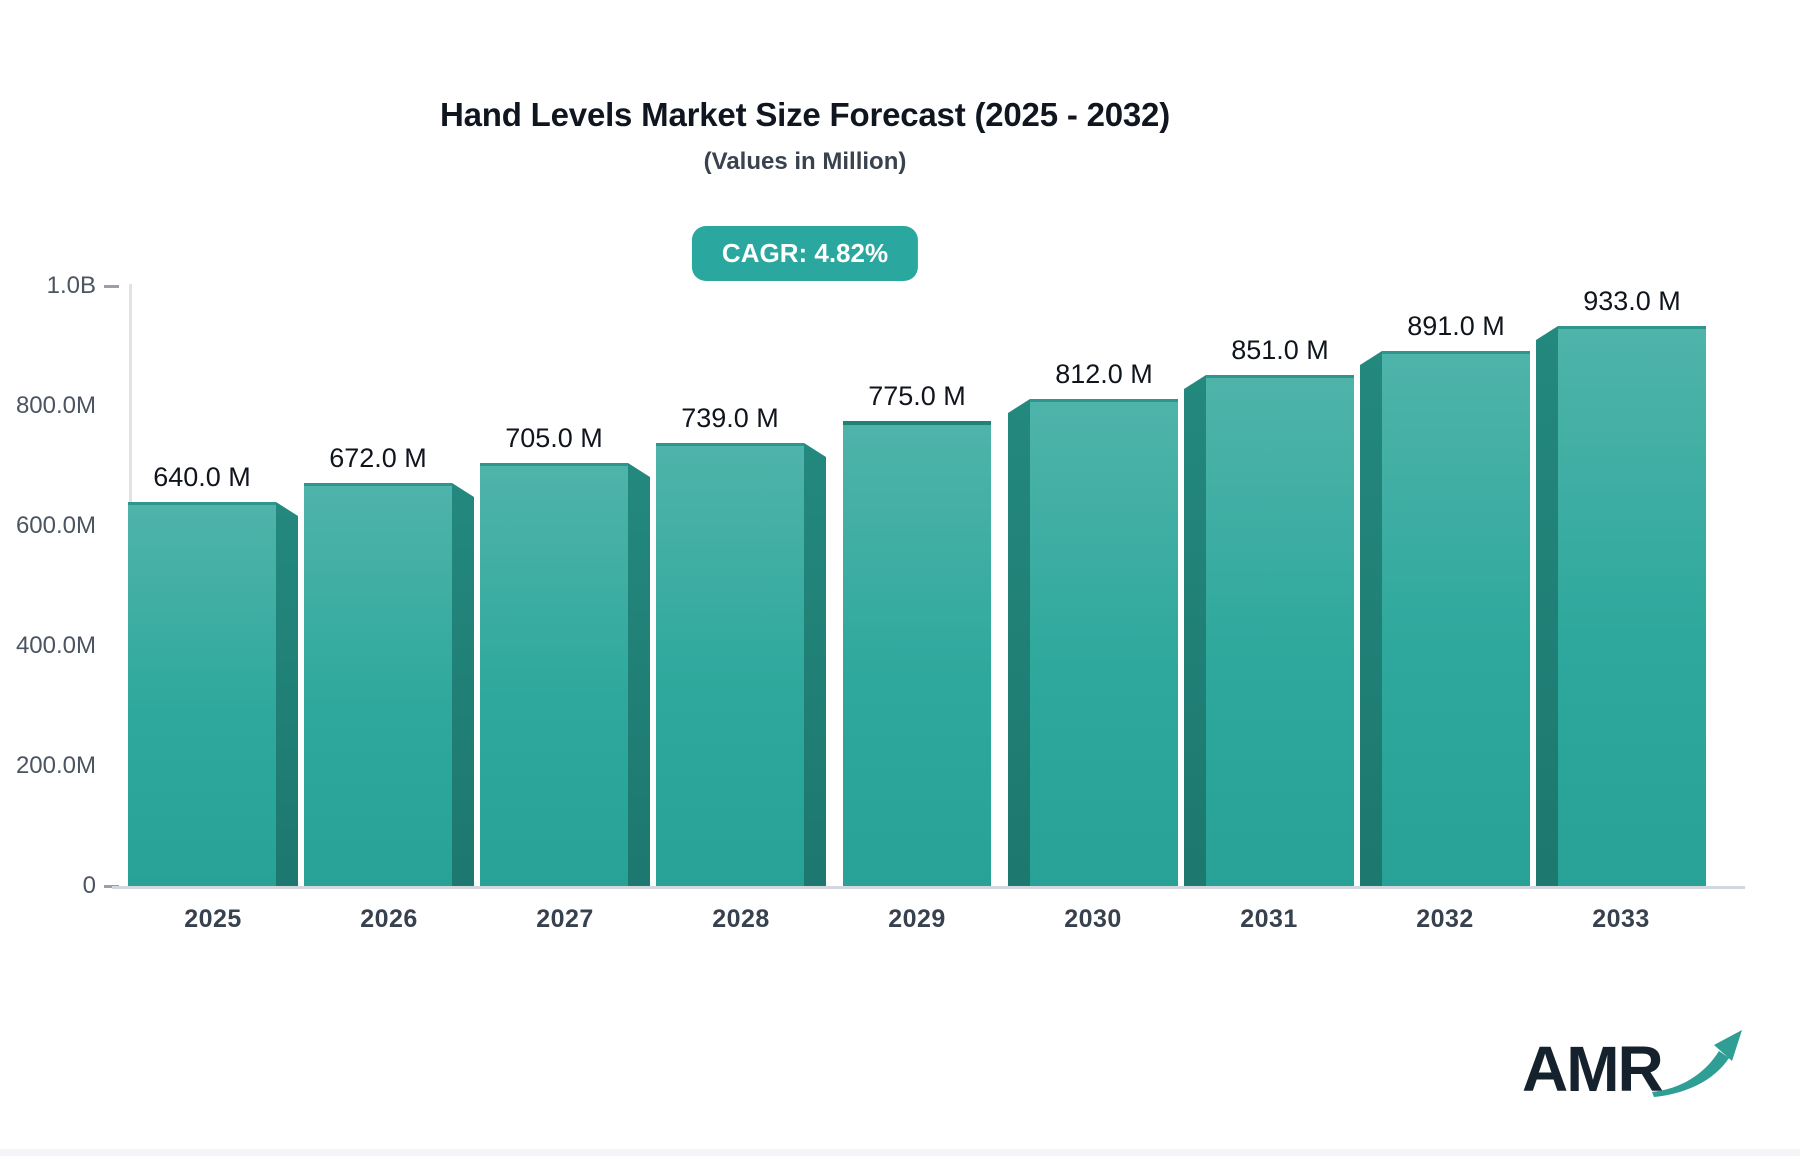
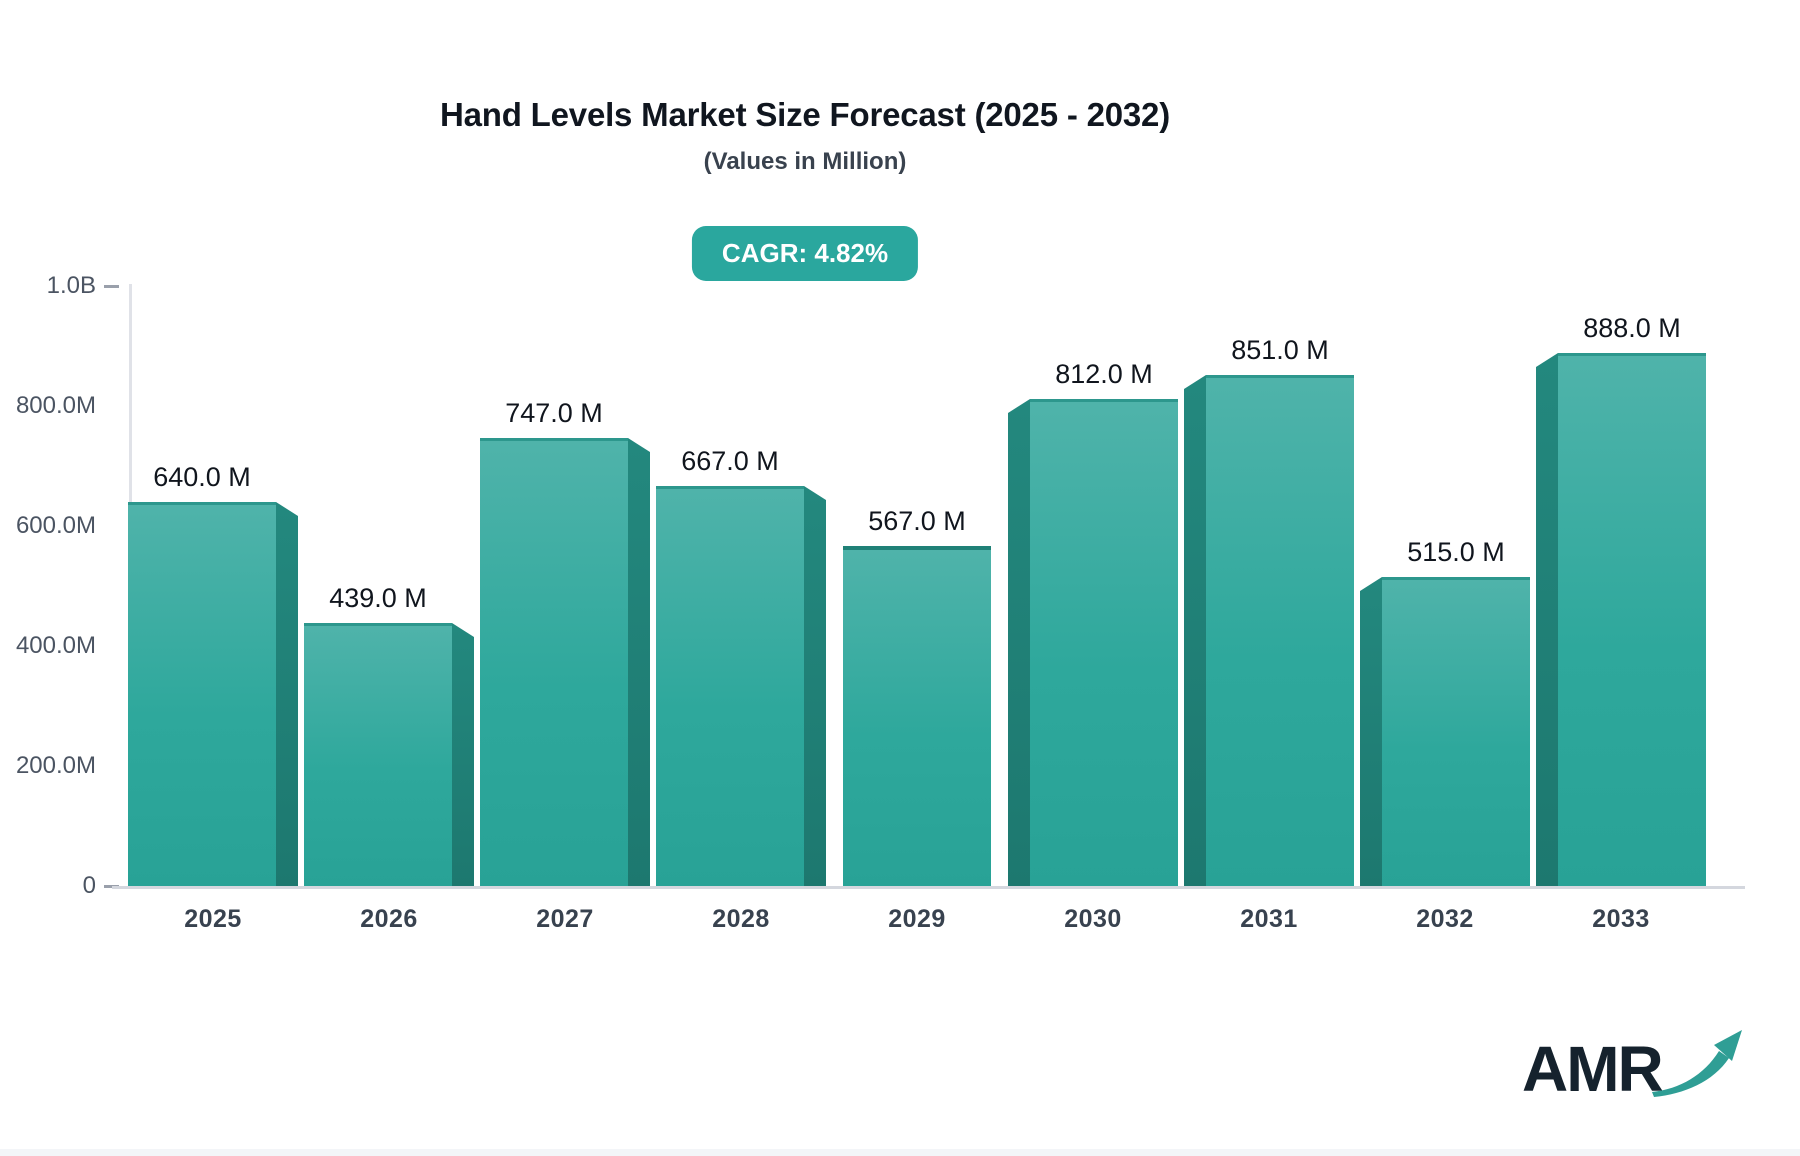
2026: 672.0 -> 439.0
2027: 705.0 -> 747.0
2028: 739.0 -> 667.0
2029: 775.0 -> 567.0
2032: 891.0 -> 515.0
2033: 933.0 -> 888.0
